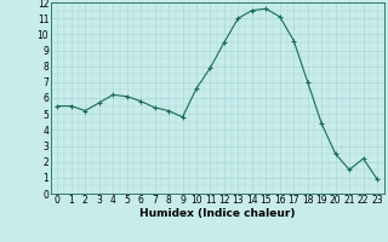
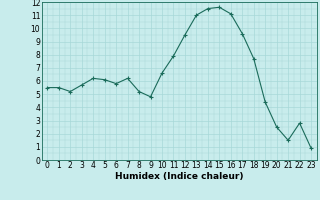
7: 5.4 -> 6.2
18: 7.0 -> 7.7
22: 2.2 -> 2.8
